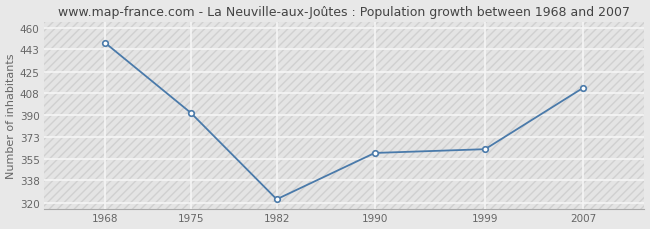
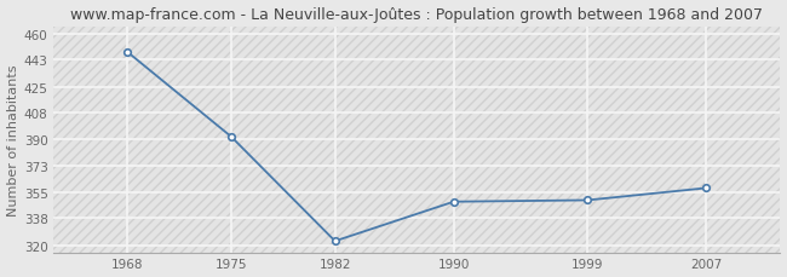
1990: 360 -> 349
1999: 363 -> 350
2007: 412 -> 358
